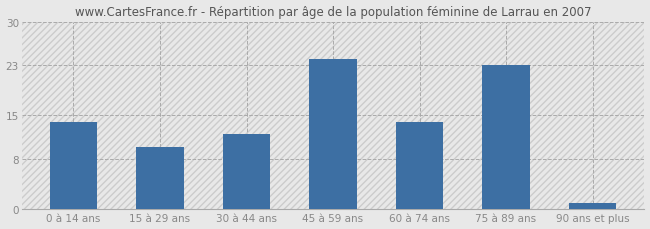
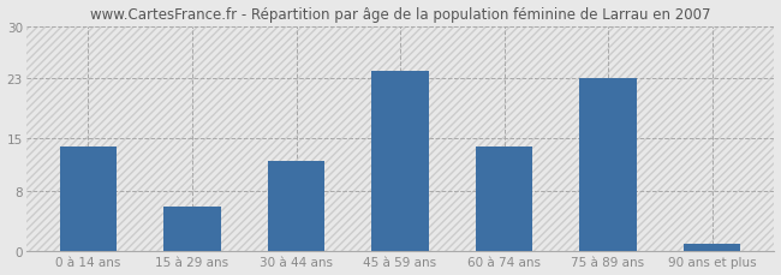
15 à 29 ans: 10 -> 6
